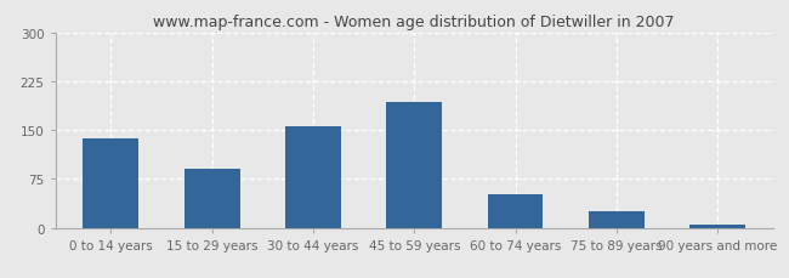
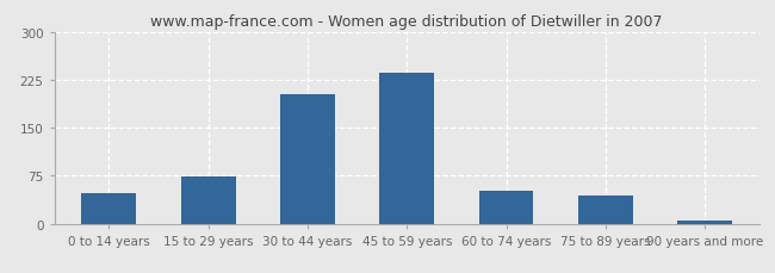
0 to 14 years: 137 -> 48
15 to 29 years: 90 -> 74
30 to 44 years: 156 -> 202
45 to 59 years: 193 -> 236
75 to 89 years: 25 -> 44
